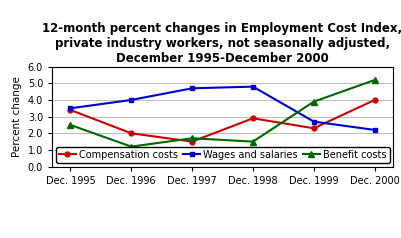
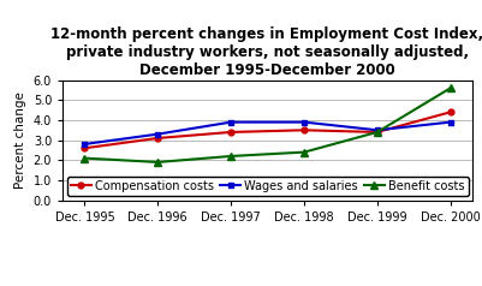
Compensation costs/Dec. 1995: 3.4 -> 2.6
Wages and salaries/Dec. 1995: 3.5 -> 2.8
Benefit costs/Dec. 1995: 2.5 -> 2.1
Compensation costs/Dec. 1996: 2.0 -> 3.1
Wages and salaries/Dec. 1996: 4.0 -> 3.3
Benefit costs/Dec. 1996: 1.2 -> 1.9
Compensation costs/Dec. 1997: 1.5 -> 3.4
Wages and salaries/Dec. 1997: 4.7 -> 3.9
Benefit costs/Dec. 1997: 1.7 -> 2.2
Compensation costs/Dec. 1998: 2.9 -> 3.5
Wages and salaries/Dec. 1998: 4.8 -> 3.9
Benefit costs/Dec. 1998: 1.5 -> 2.4
Compensation costs/Dec. 1999: 2.3 -> 3.4
Wages and salaries/Dec. 1999: 2.7 -> 3.5
Benefit costs/Dec. 1999: 3.9 -> 3.4
Compensation costs/Dec. 2000: 4.0 -> 4.4
Wages and salaries/Dec. 2000: 2.2 -> 3.9
Benefit costs/Dec. 2000: 5.2 -> 5.6
